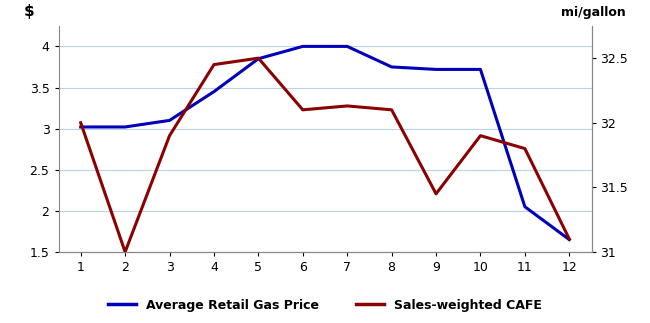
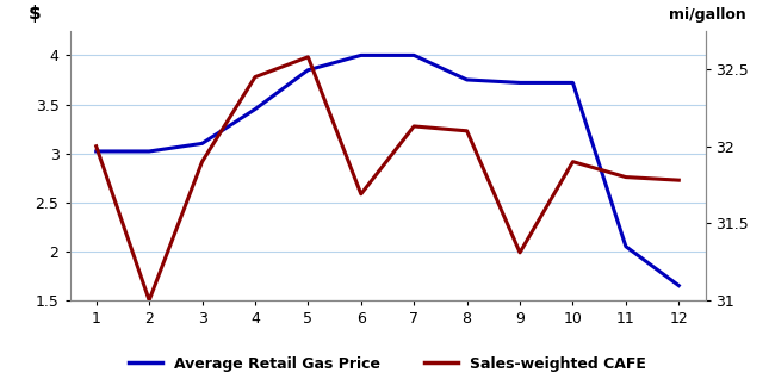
Sales-weighted CAFE/5: 32.50 -> 32.58
Sales-weighted CAFE/6: 32.10 -> 31.69
Sales-weighted CAFE/9: 31.45 -> 31.31
Sales-weighted CAFE/12: 31.10 -> 31.78
